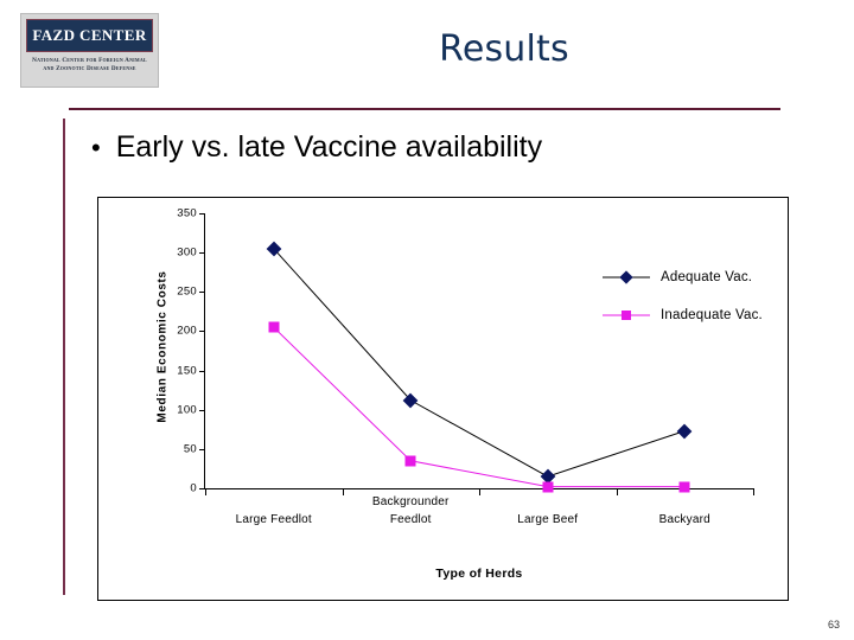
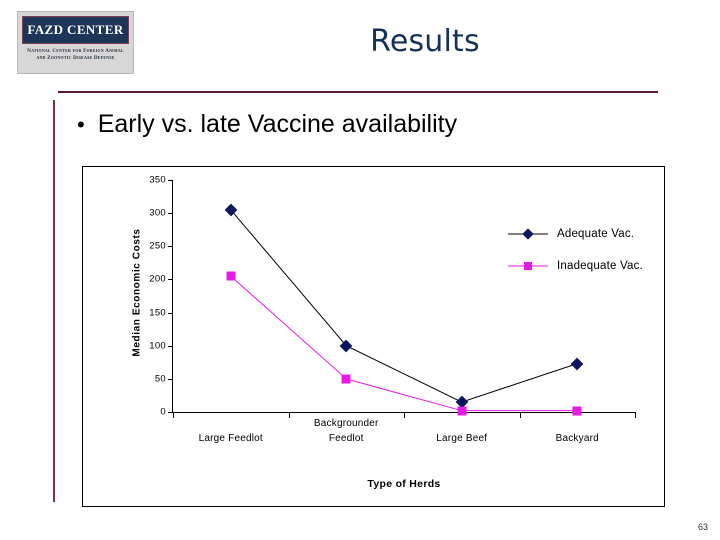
Adequate Vac./Backgrounder Feedlot: 110 -> 100
Inadequate Vac./Backgrounder Feedlot: 40 -> 50
